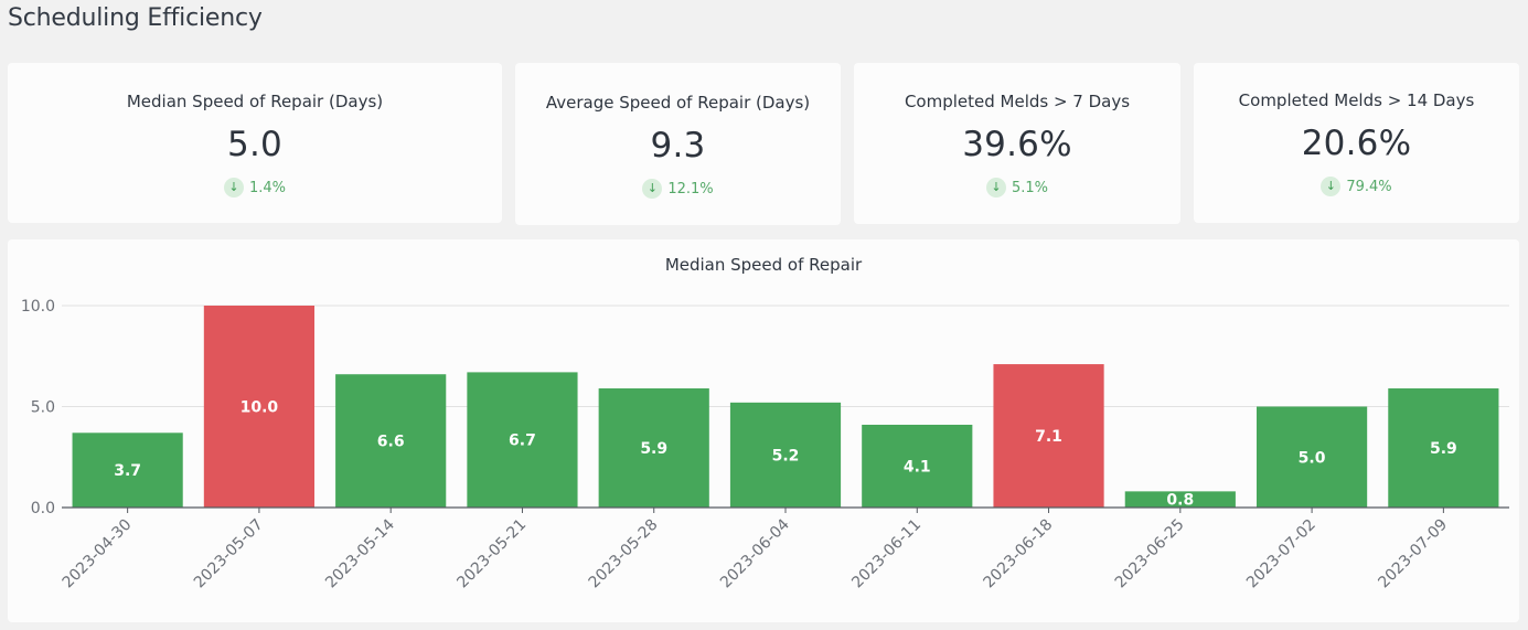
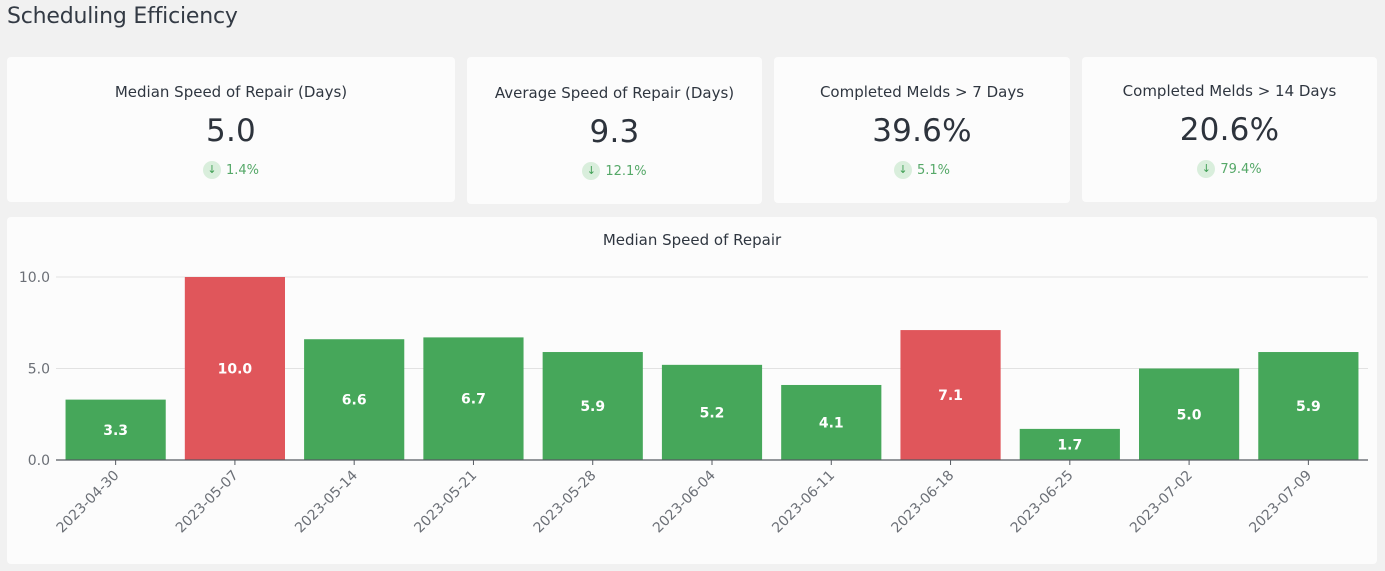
2023-04-30: 3.7 -> 3.3
2023-06-25: 0.8 -> 1.7
